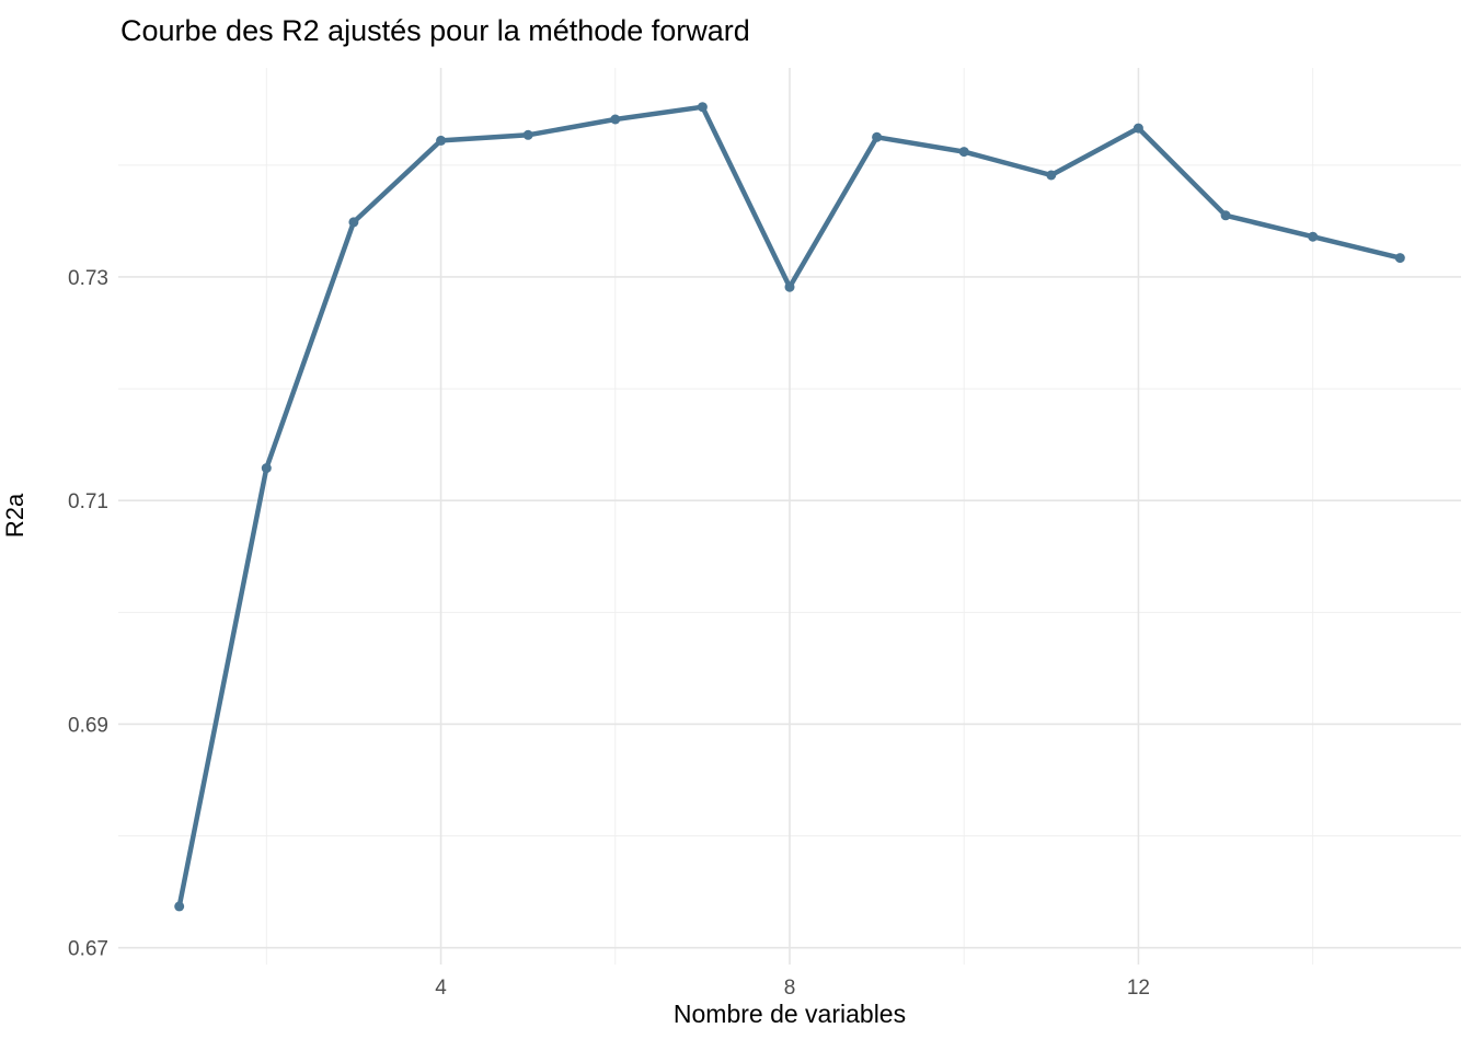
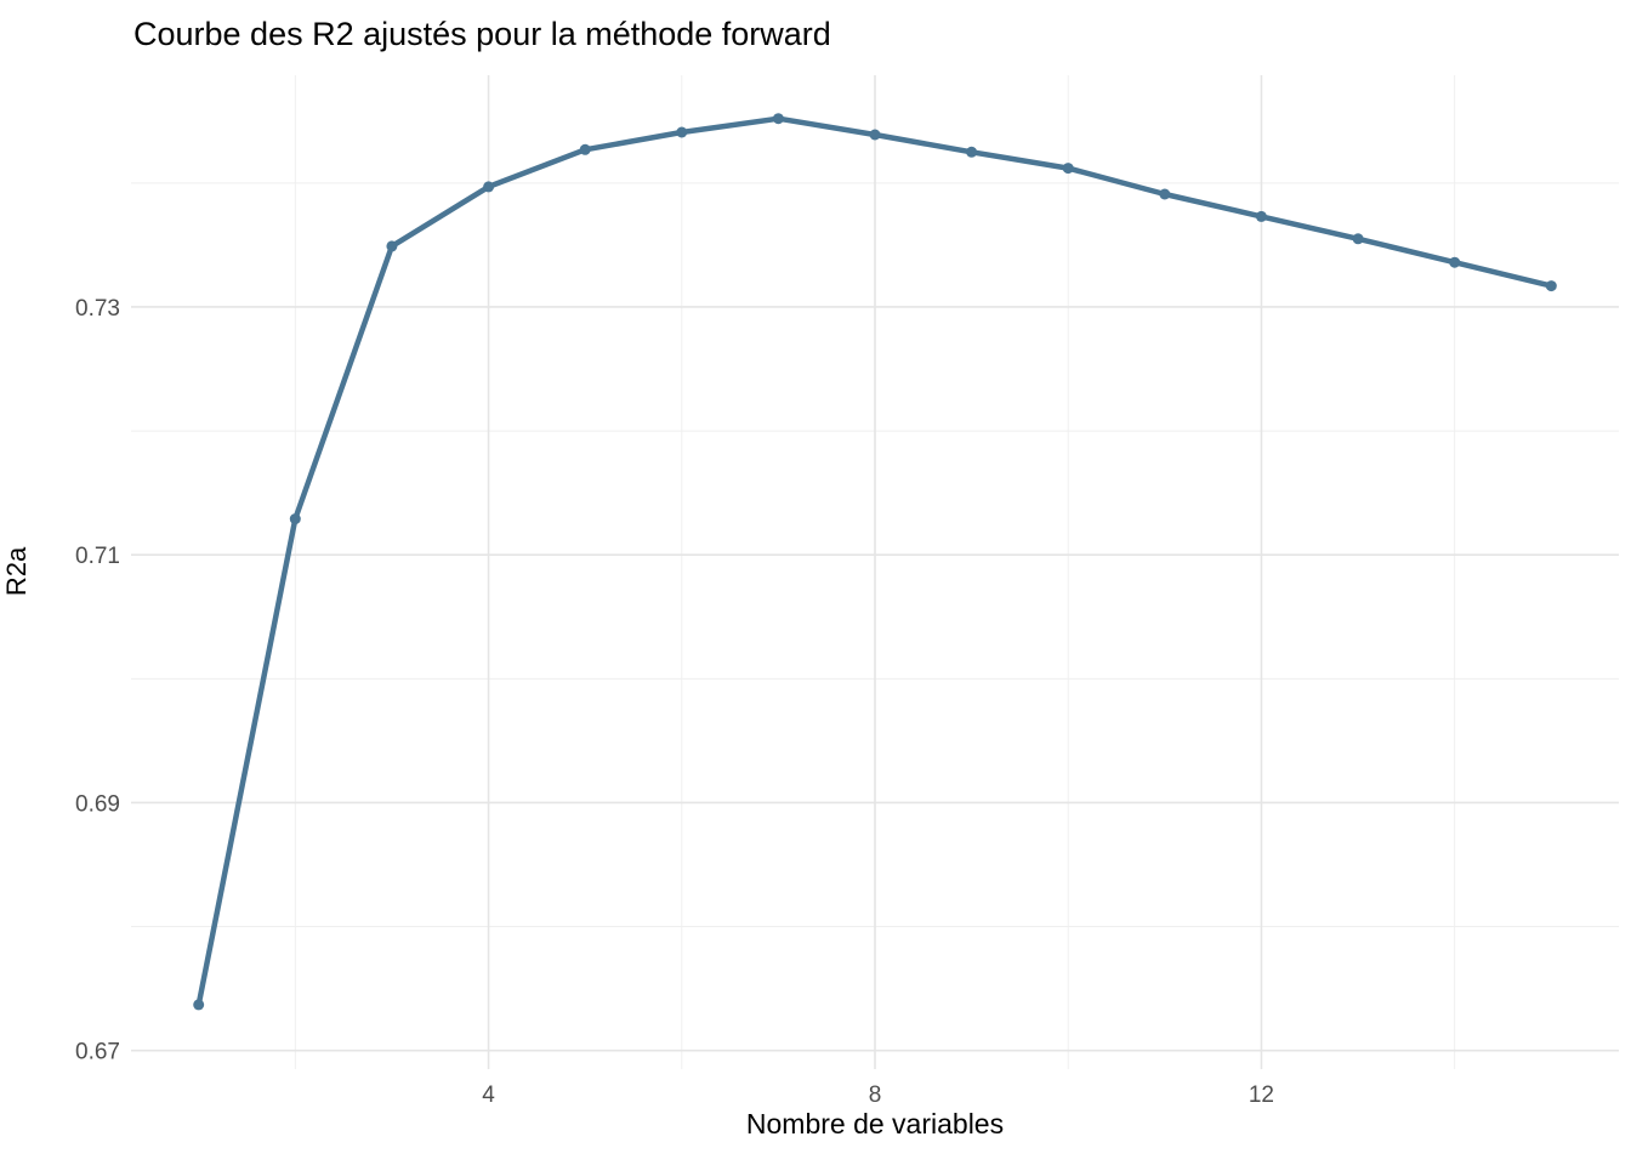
4: 0.7422 -> 0.7397
8: 0.7291 -> 0.7439
12: 0.7433 -> 0.7373
